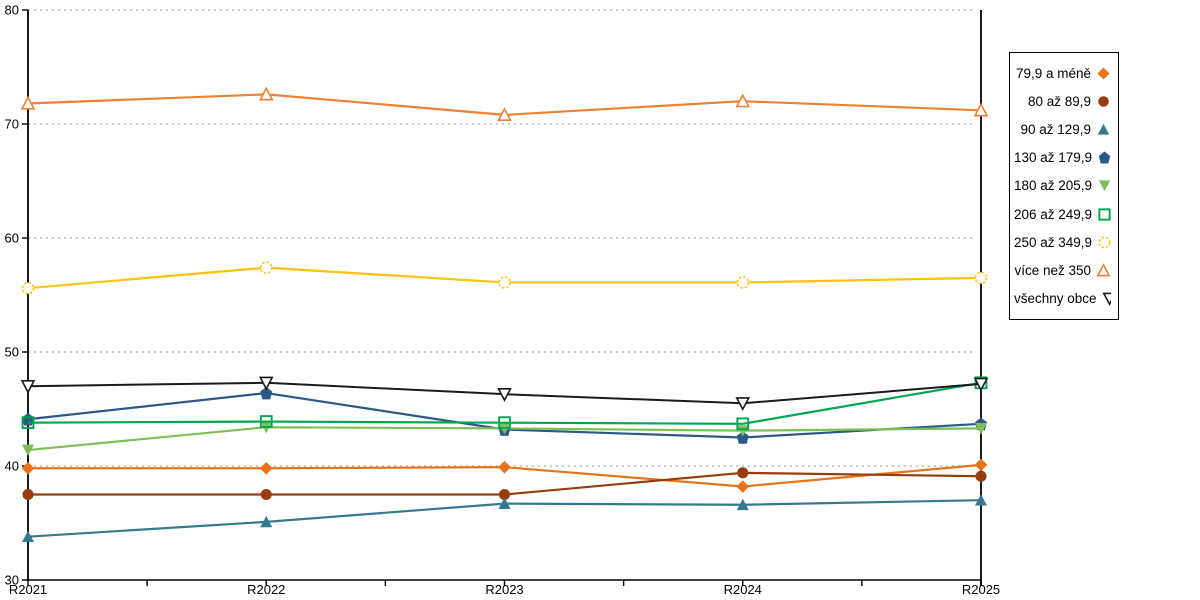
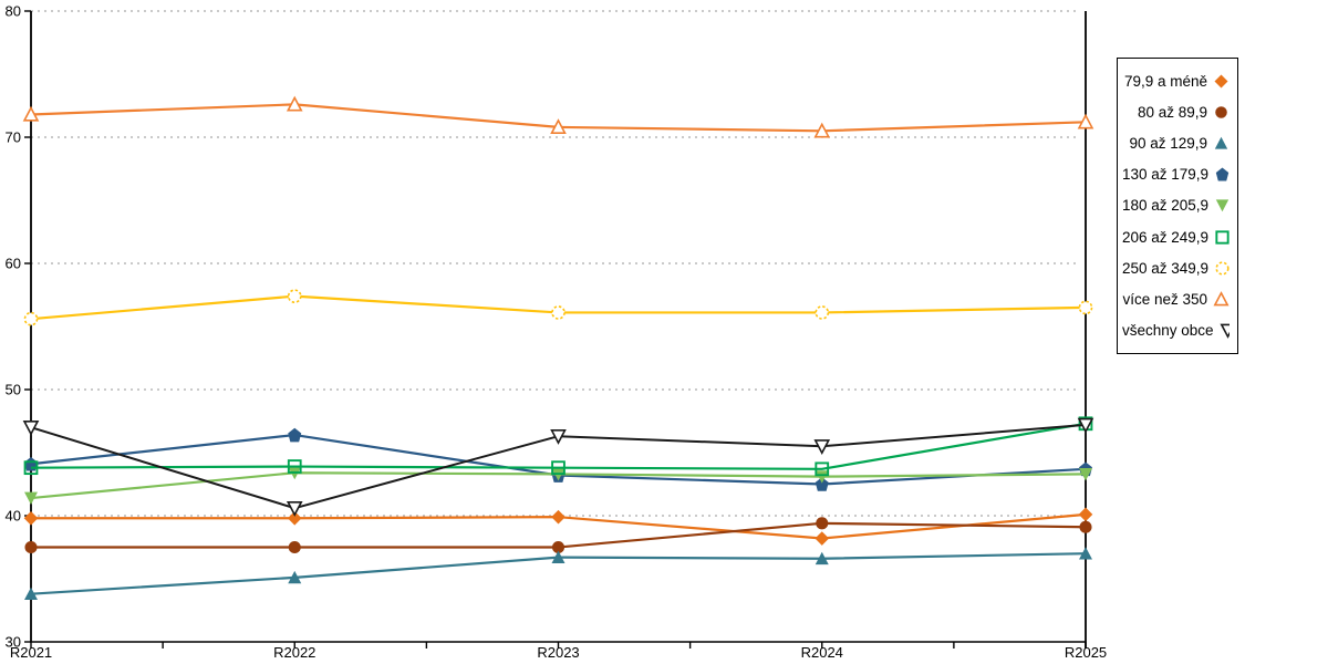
všechny obce/R2022: 47.3 -> 40.6
více než 350/R2024: 72.0 -> 70.5
